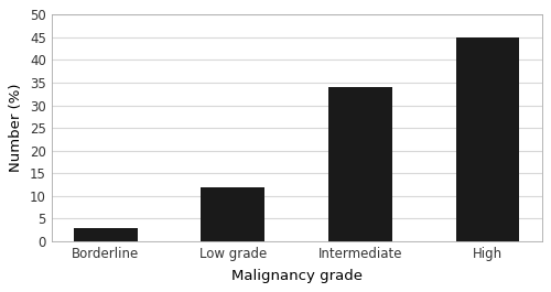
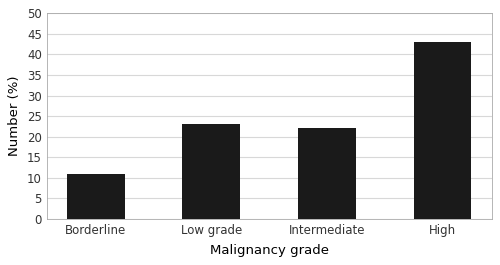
Borderline: 3 -> 11
Low grade: 12 -> 23
Intermediate: 34 -> 22
High: 45 -> 43
